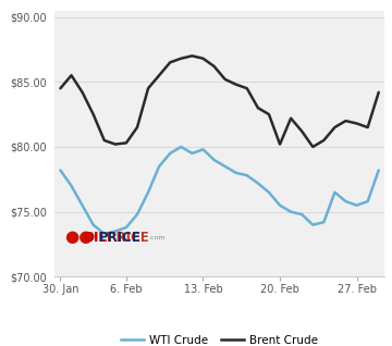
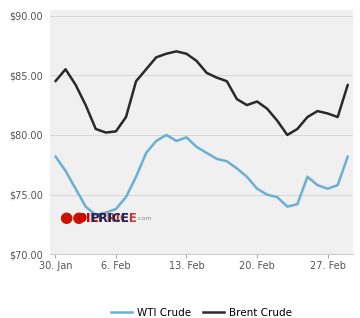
Brent Crude/20. Feb: $80.2 -> $82.8
